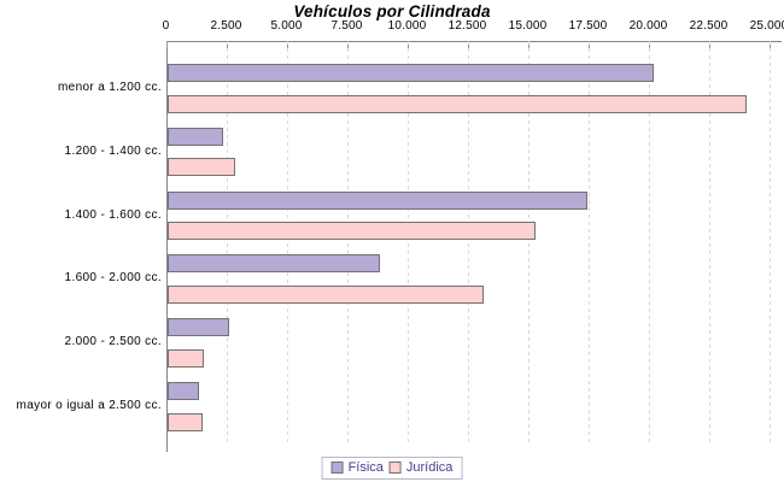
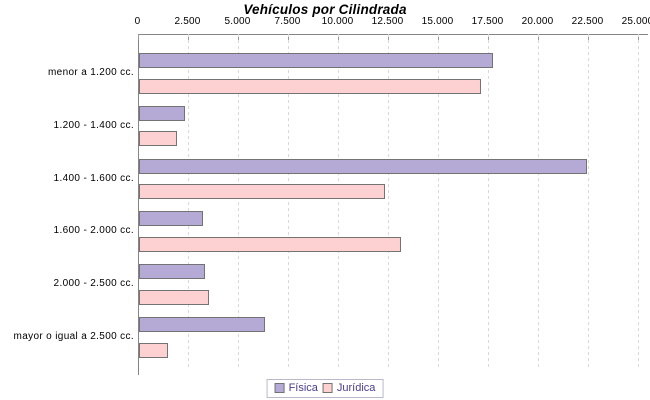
Física/menor a 1.200 cc.: 20200 -> 17700
Jurídica/menor a 1.200 cc.: 24000 -> 17100
Jurídica/1.200 - 1.400 cc.: 2800 -> 1900
Física/1.400 - 1.600 cc.: 17400 -> 22400
Jurídica/1.400 - 1.600 cc.: 15200 -> 12300
Física/1.600 - 2.000 cc.: 8800 -> 3200
Física/2.000 - 2.500 cc.: 2600 -> 3300
Jurídica/2.000 - 2.500 cc.: 1500 -> 3500
Física/mayor o igual a 2.500 cc.: 1300 -> 6300
